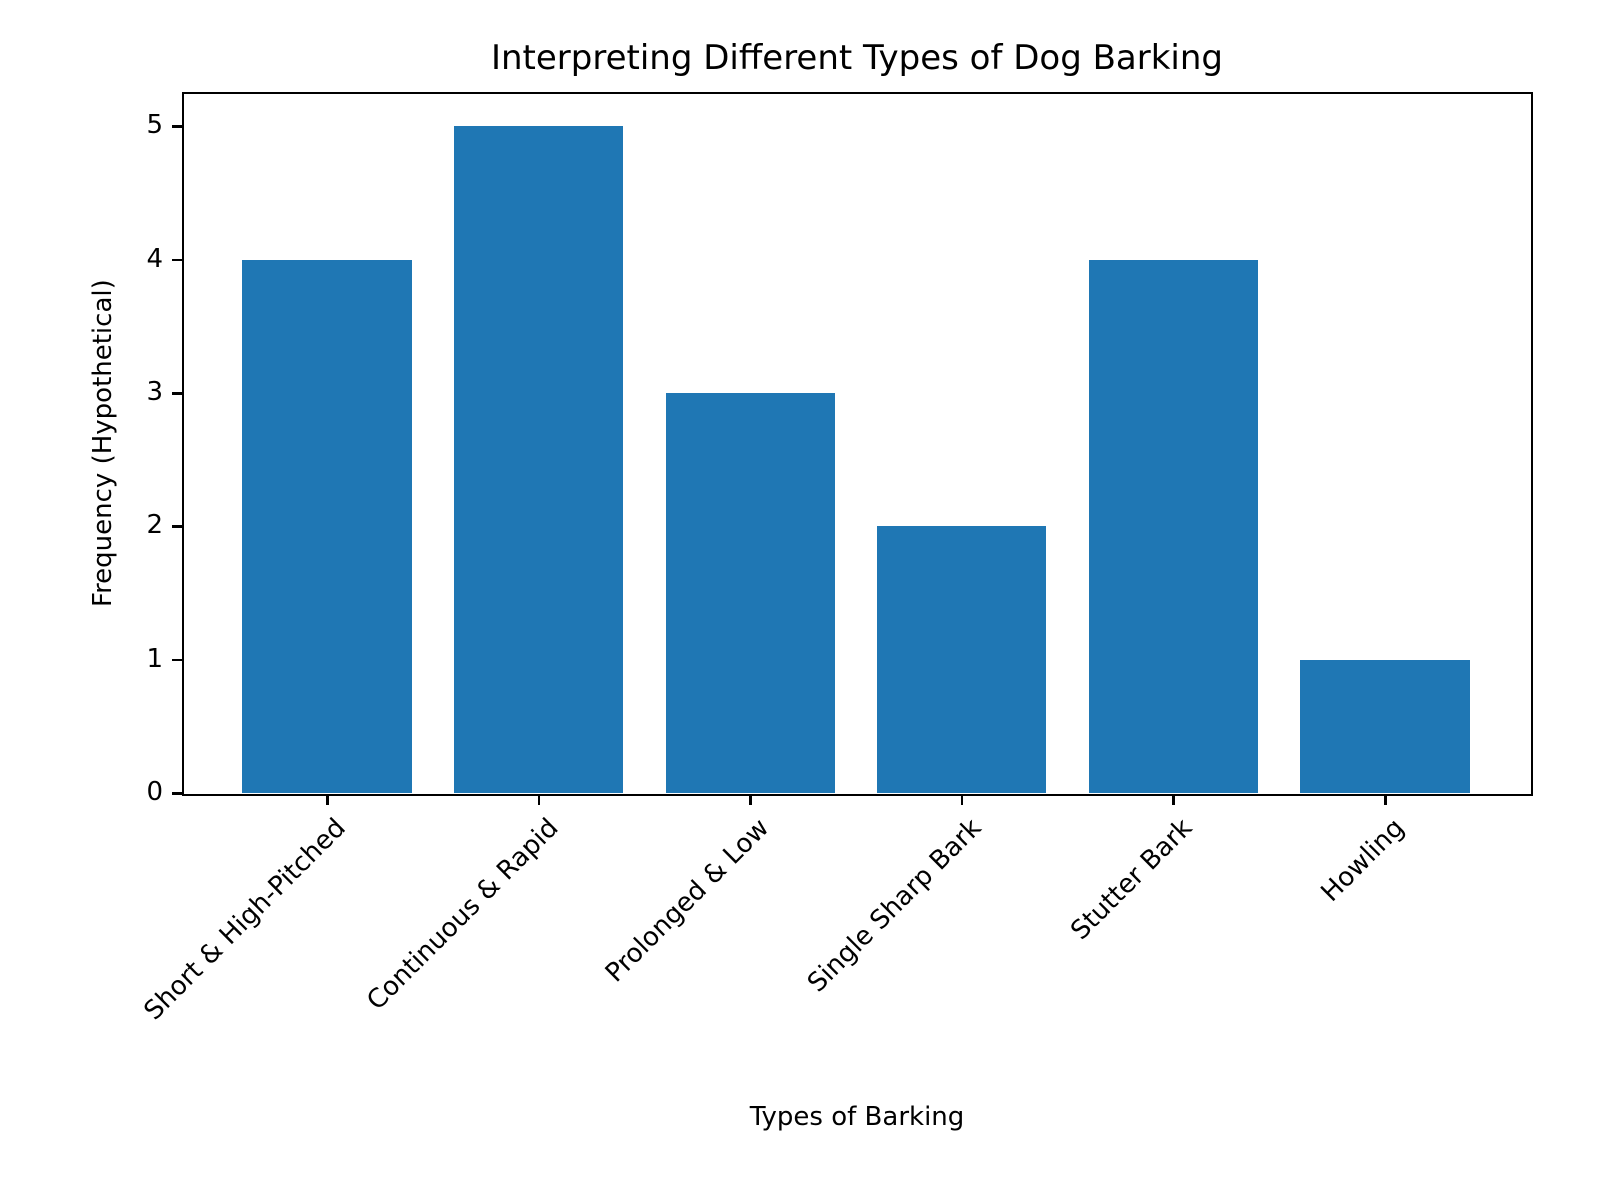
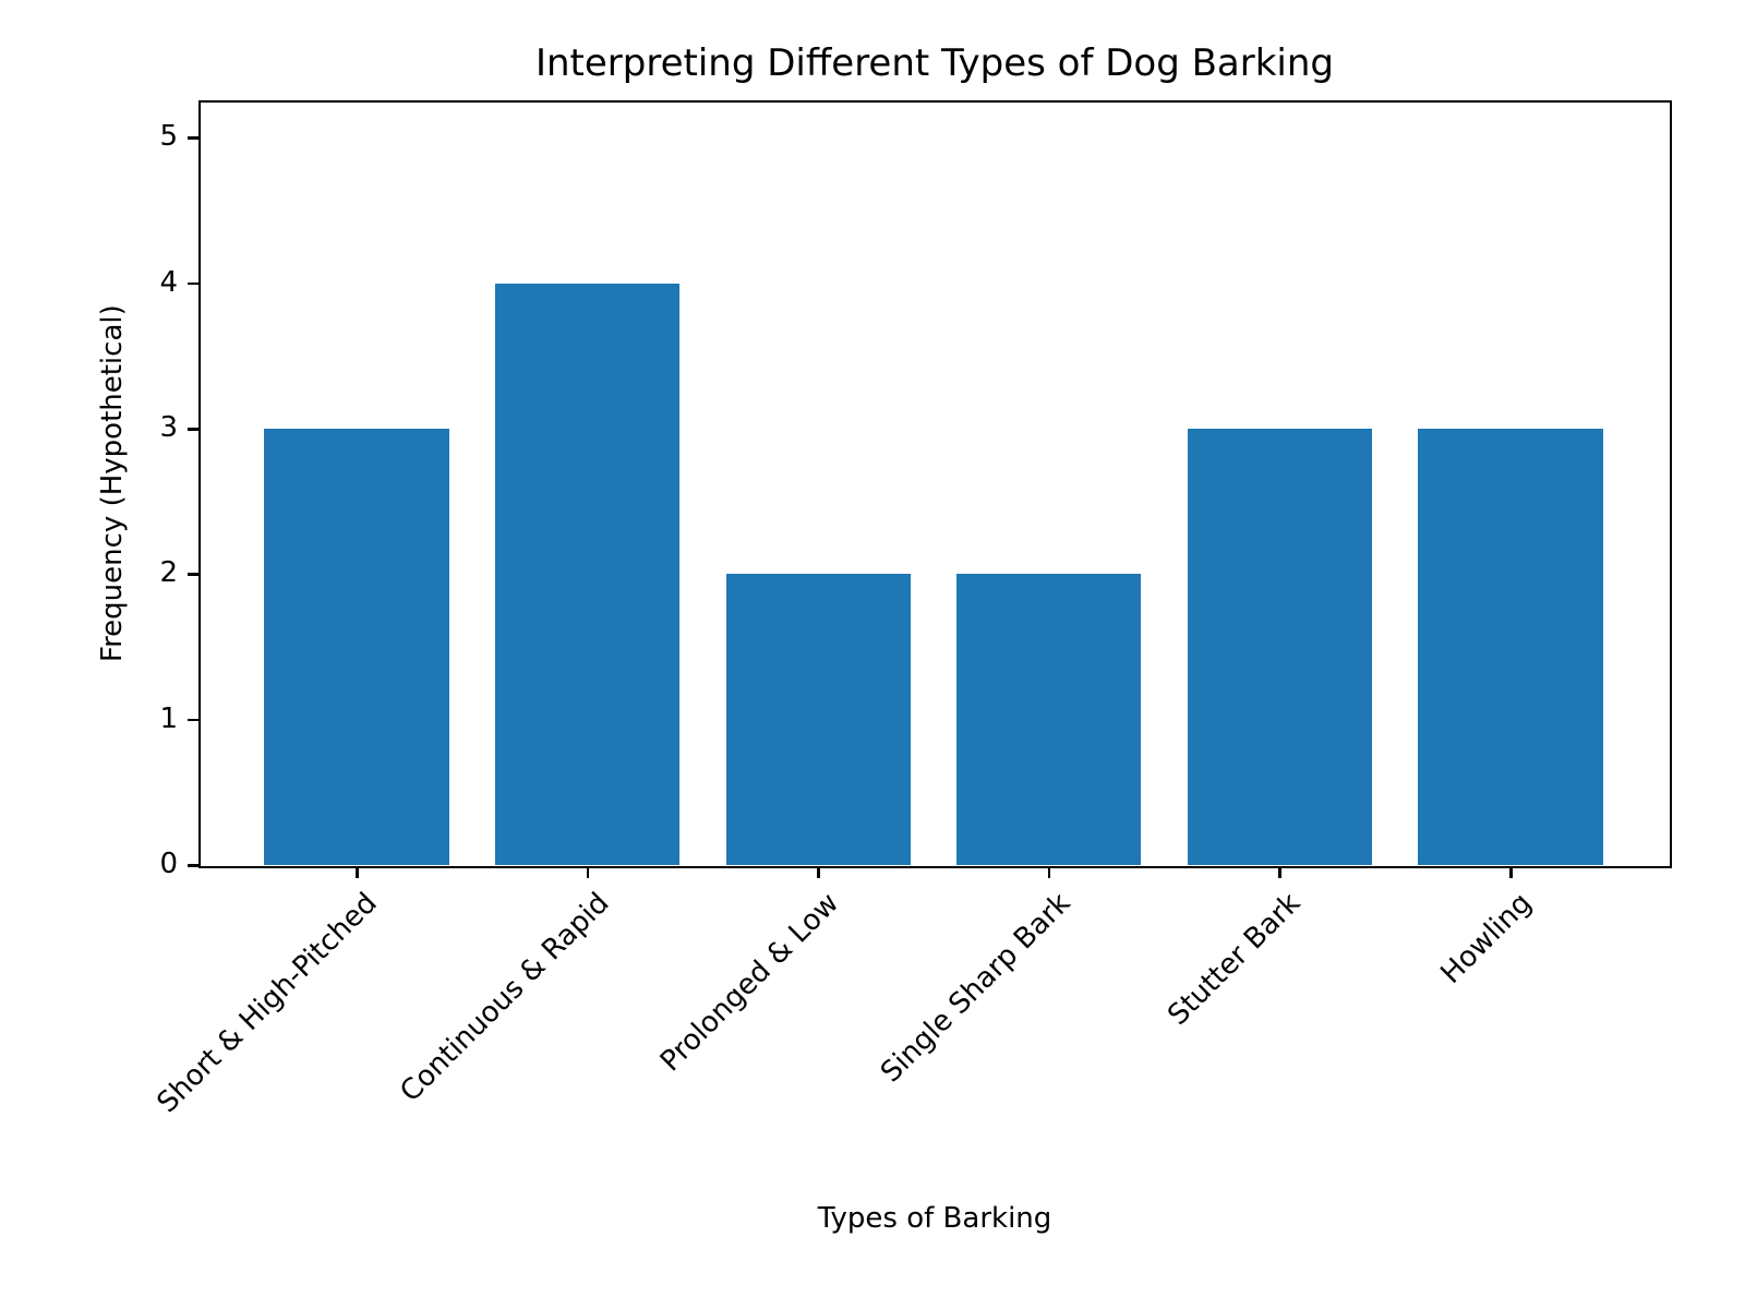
Short & High-Pitched: 4 -> 3
Continuous & Rapid: 5 -> 4
Prolonged & Low: 3 -> 2
Stutter Bark: 4 -> 3
Howling: 1 -> 3
